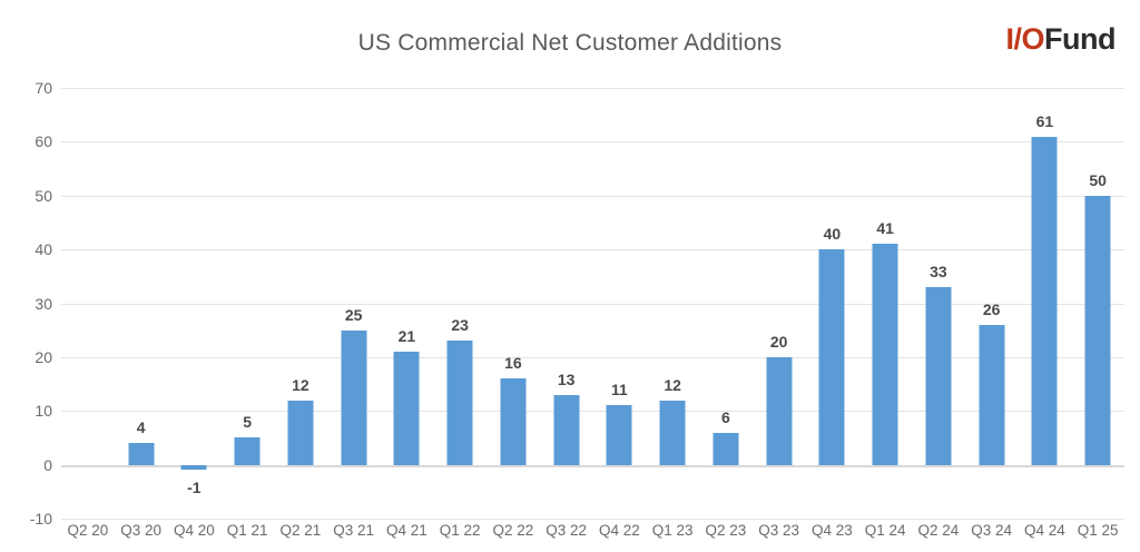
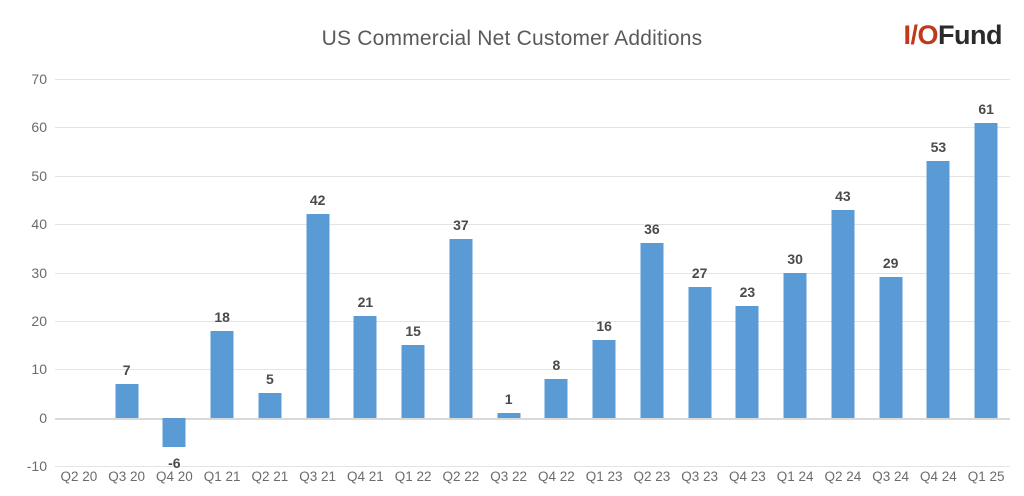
Q3 20: 4 -> 7
Q4 20: -1 -> -6
Q1 21: 5 -> 18
Q2 21: 12 -> 5
Q3 21: 25 -> 42
Q1 22: 23 -> 15
Q2 22: 16 -> 37
Q3 22: 13 -> 1
Q4 22: 11 -> 8
Q1 23: 12 -> 16
Q2 23: 6 -> 36
Q3 23: 20 -> 27
Q4 23: 40 -> 23
Q1 24: 41 -> 30
Q2 24: 33 -> 43
Q3 24: 26 -> 29
Q4 24: 61 -> 53
Q1 25: 50 -> 61
